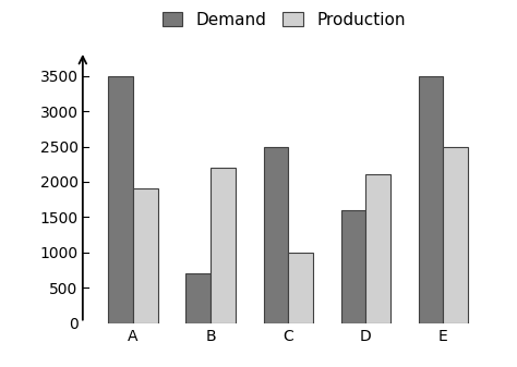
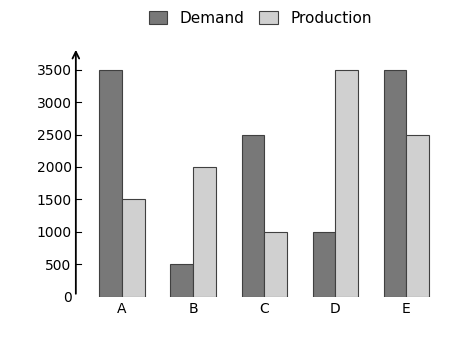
Production/A: 1900 -> 1500
Demand/B: 700 -> 500
Production/B: 2200 -> 2000
Demand/D: 1600 -> 1000
Production/D: 2100 -> 3500
